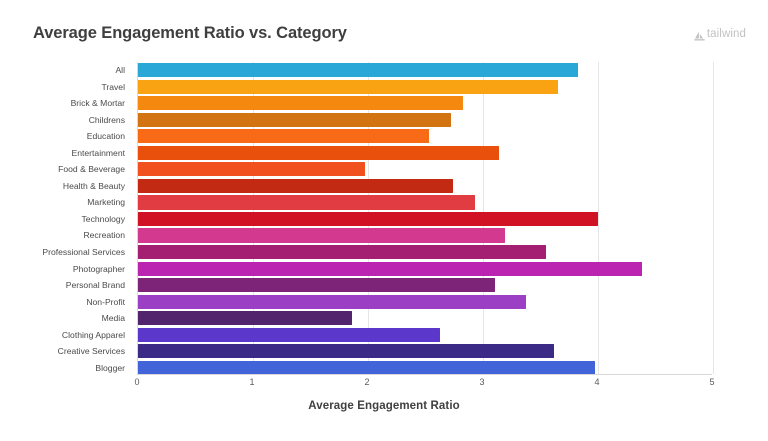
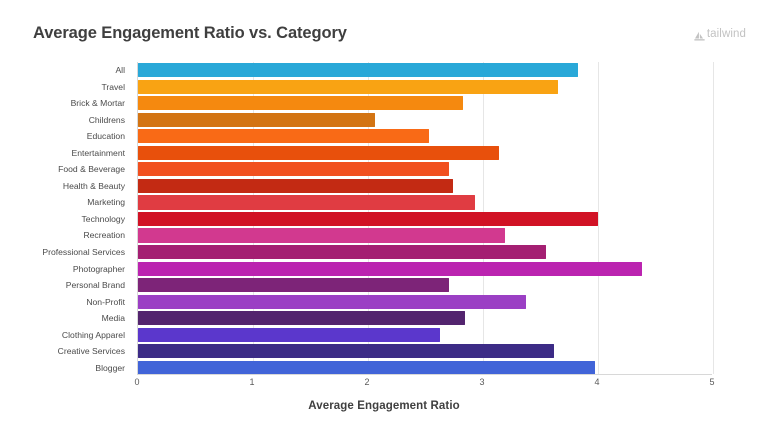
Childrens: 2.72 -> 2.06
Food & Beverage: 1.97 -> 2.70
Personal Brand: 3.10 -> 2.70
Media: 1.86 -> 2.84
